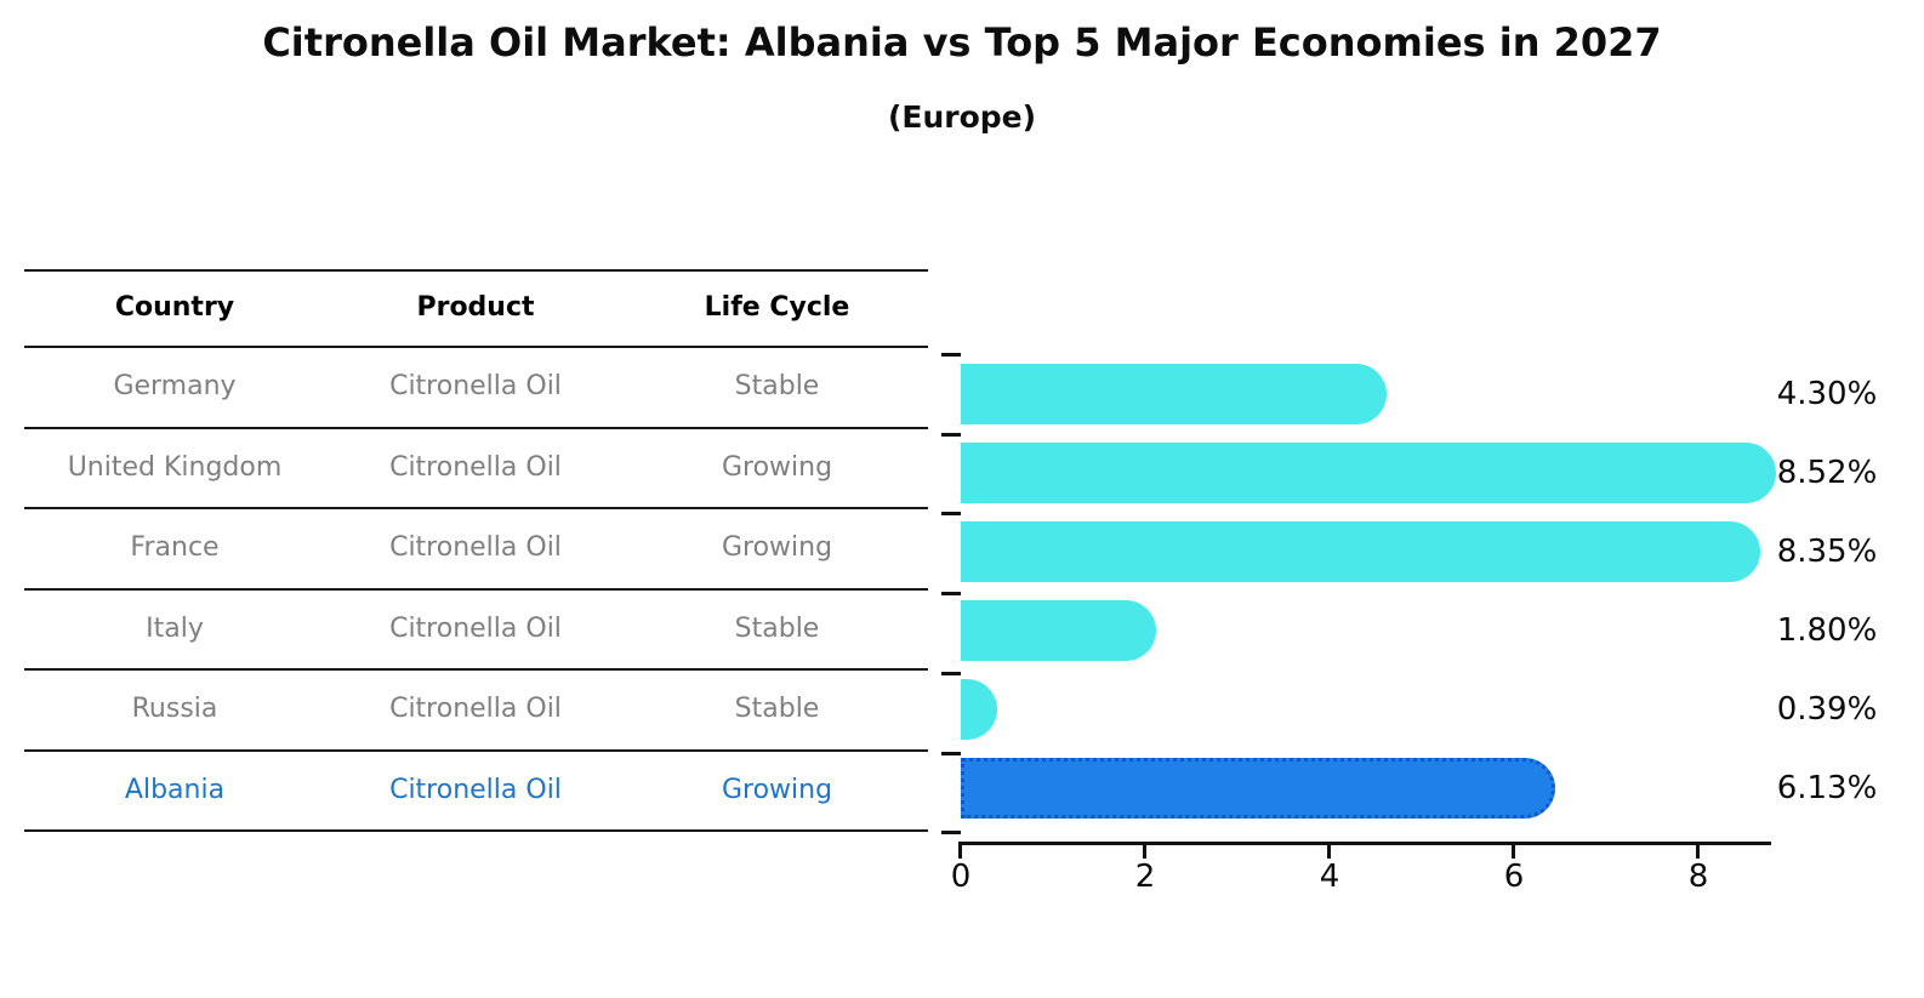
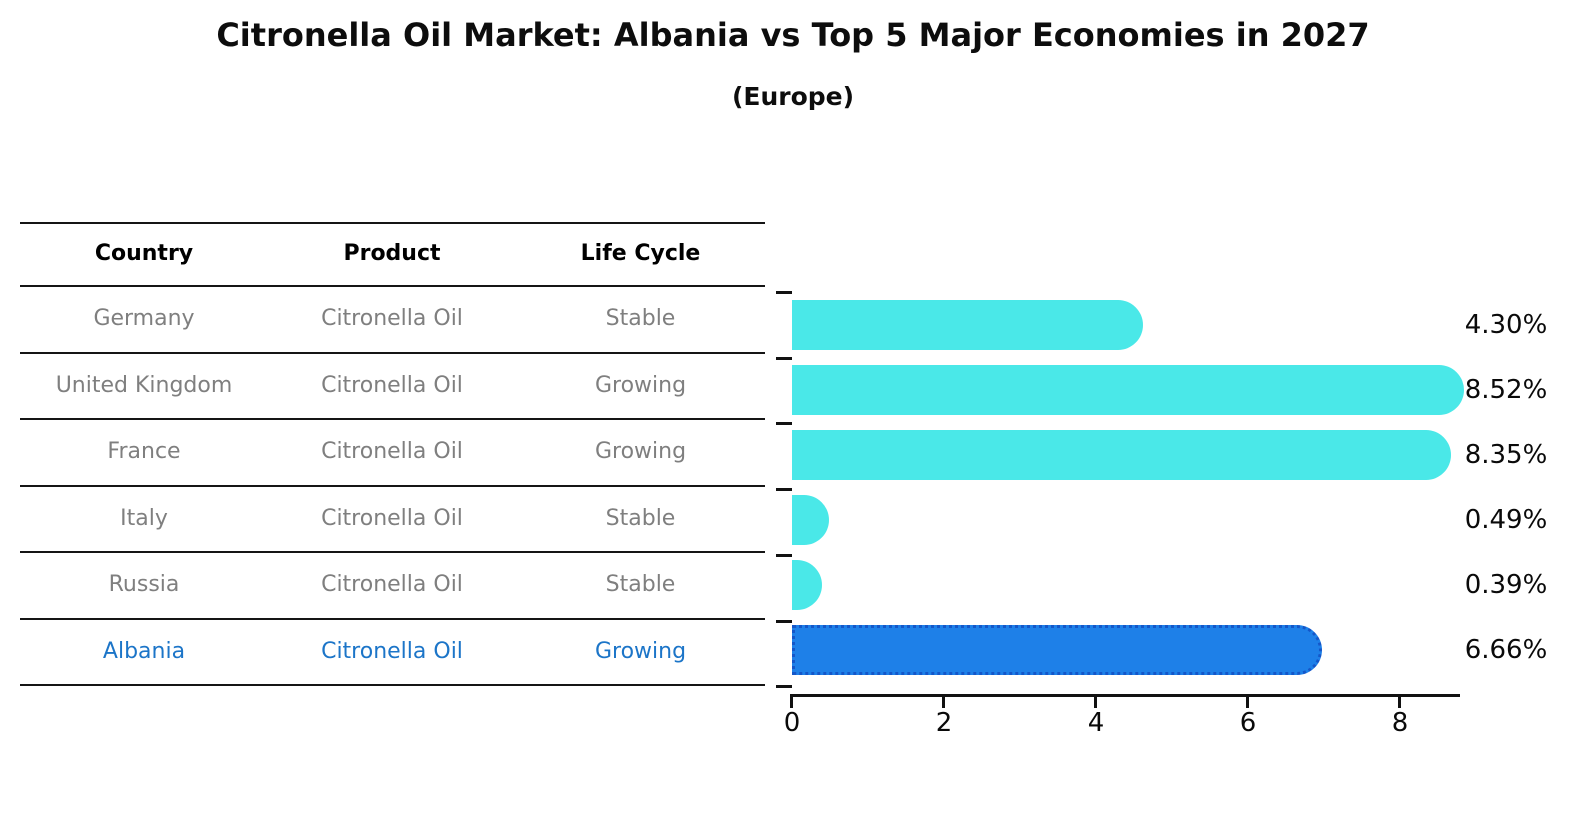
Italy: 1.80% -> 0.49%
Albania: 6.13% -> 6.66%
